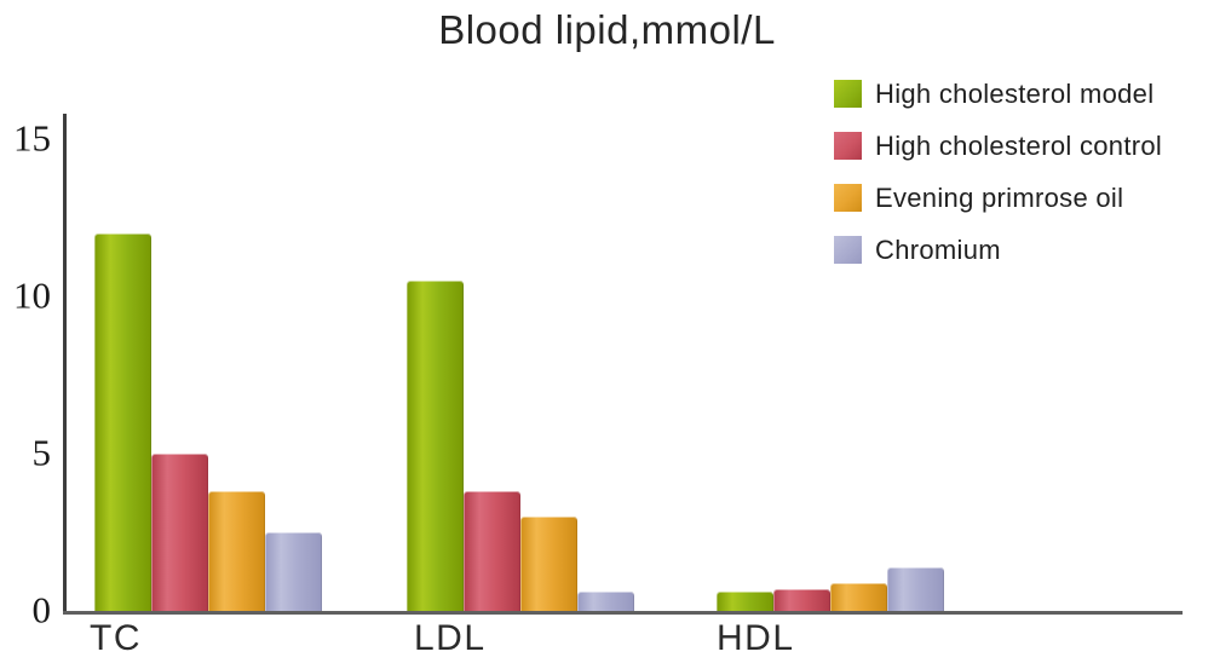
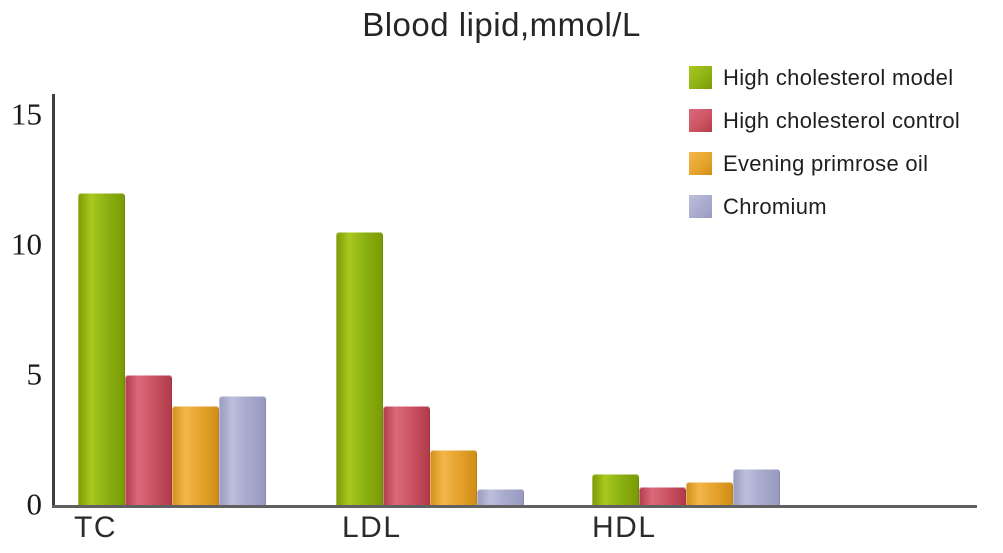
Chromium/TC: 2.5 -> 4.2
Evening primrose oil/LDL: 3.0 -> 2.1
High cholesterol model/HDL: 0.6 -> 1.2
